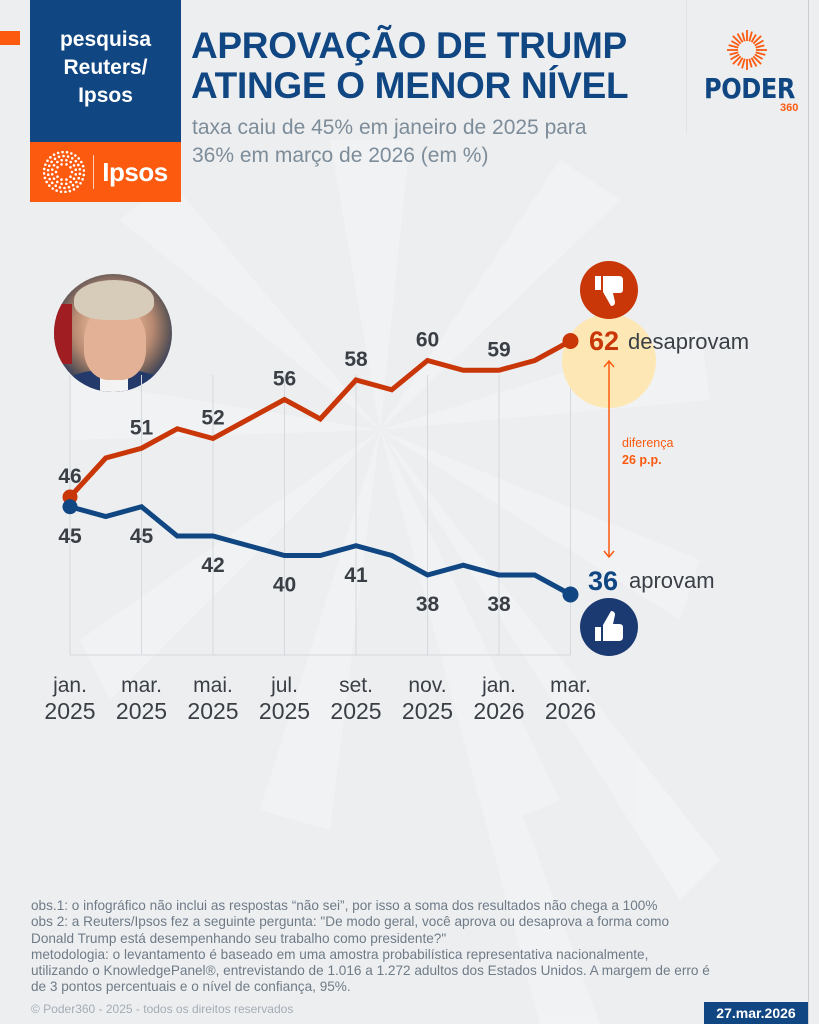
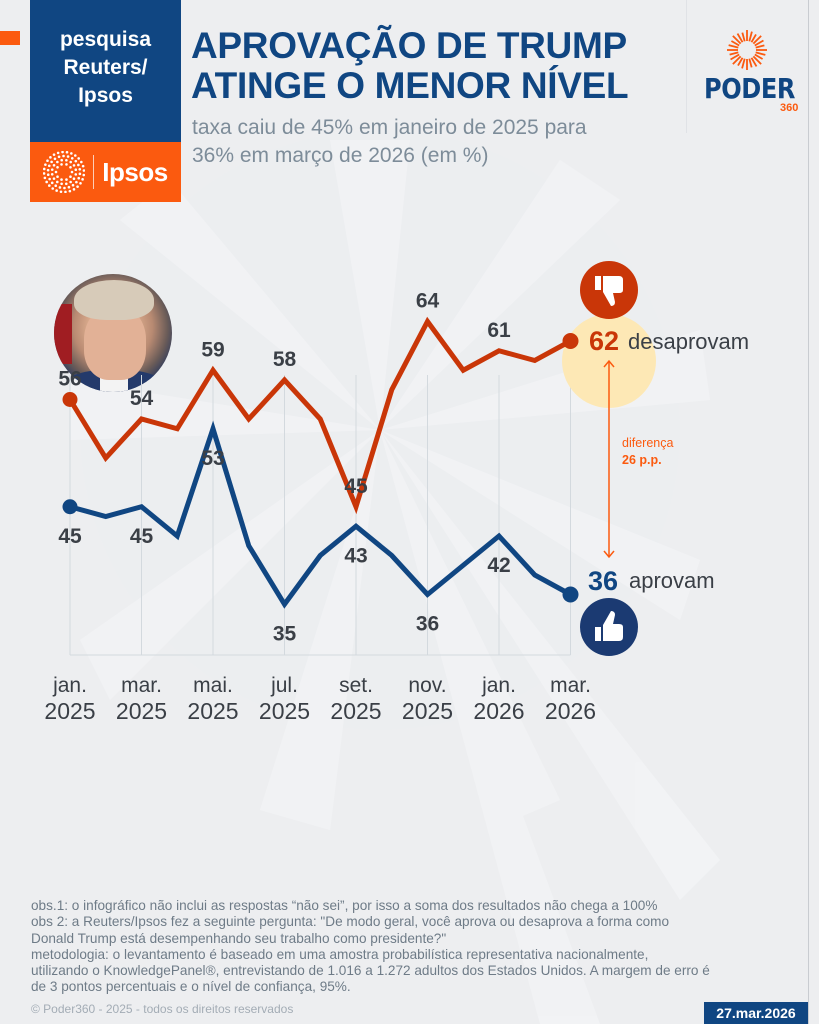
desaprovam/jan.2025: 46 -> 56
desaprovam/mar.2025: 51 -> 54
desaprovam/mai.2025: 52 -> 59
aprovam/mai.2025: 42 -> 53
desaprovam/jul.2025: 56 -> 58
aprovam/jul.2025: 40 -> 35
desaprovam/set.2025: 58 -> 45
aprovam/set.2025: 41 -> 43
desaprovam/nov.2025: 60 -> 64
aprovam/nov.2025: 38 -> 36
desaprovam/jan.2026: 59 -> 61
aprovam/jan.2026: 38 -> 42
